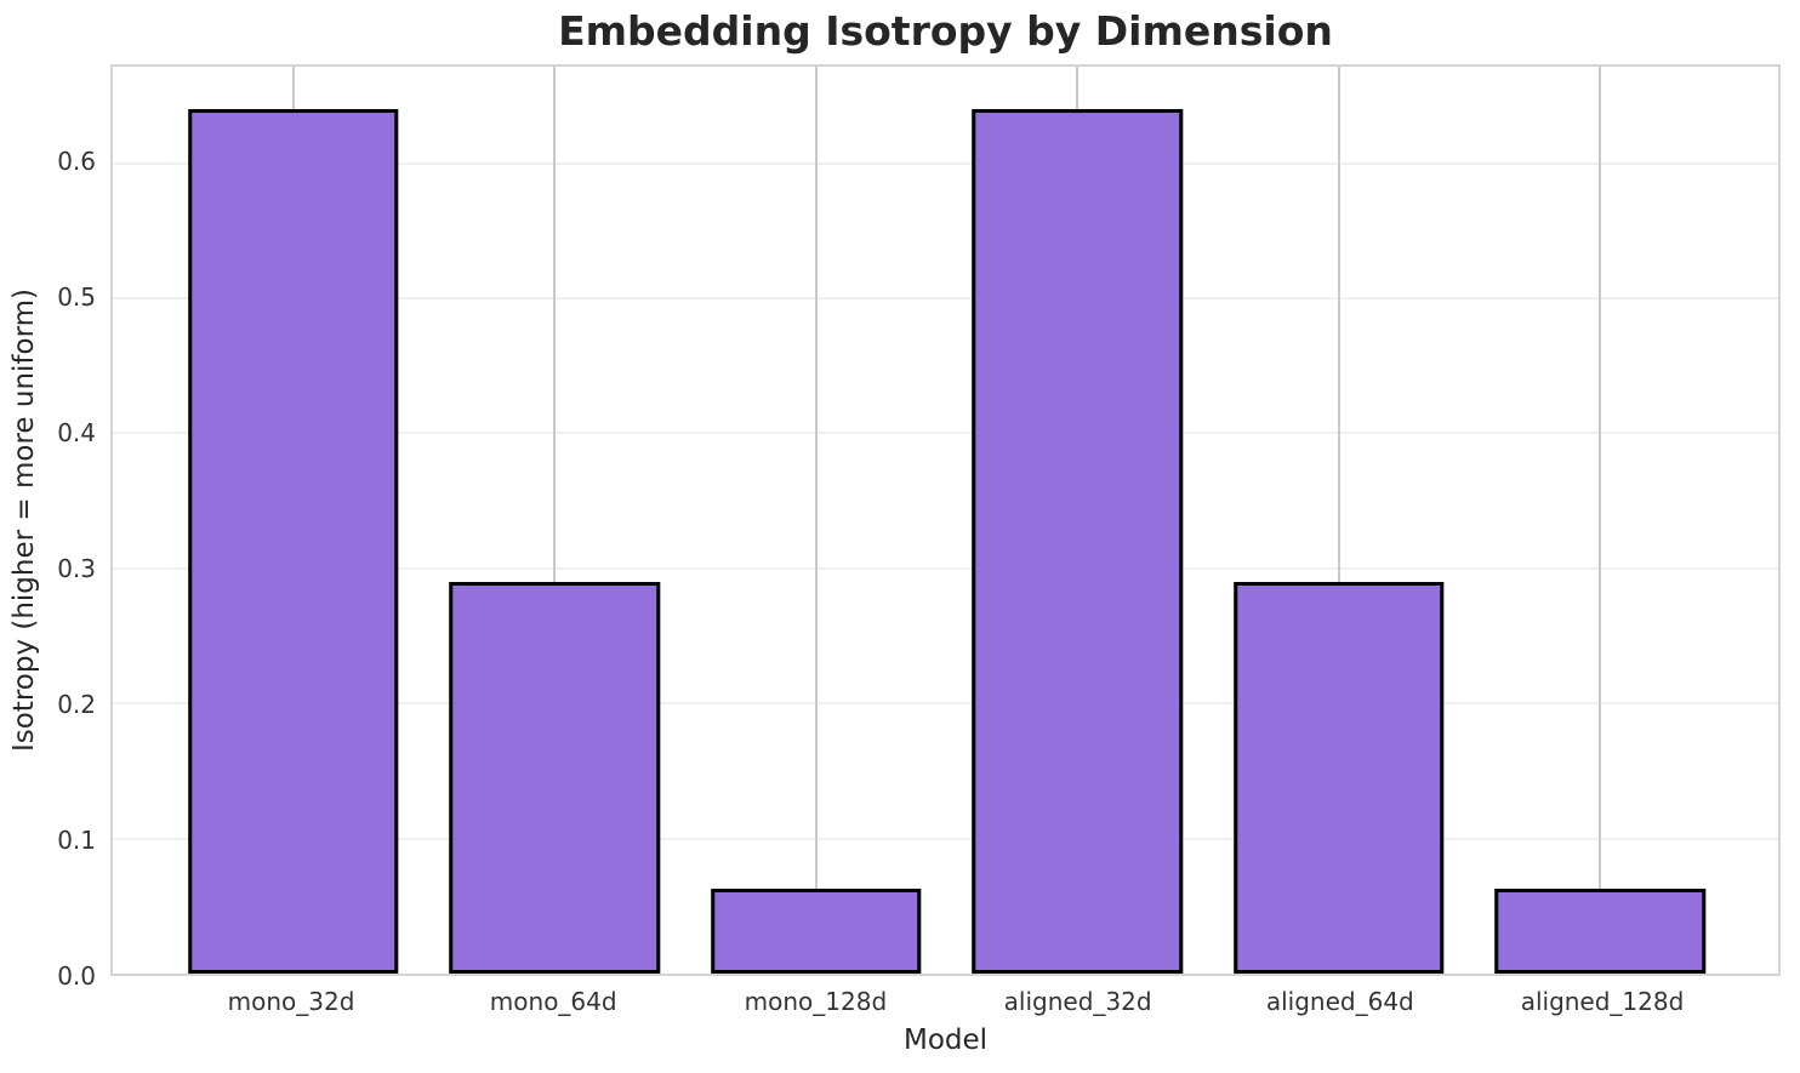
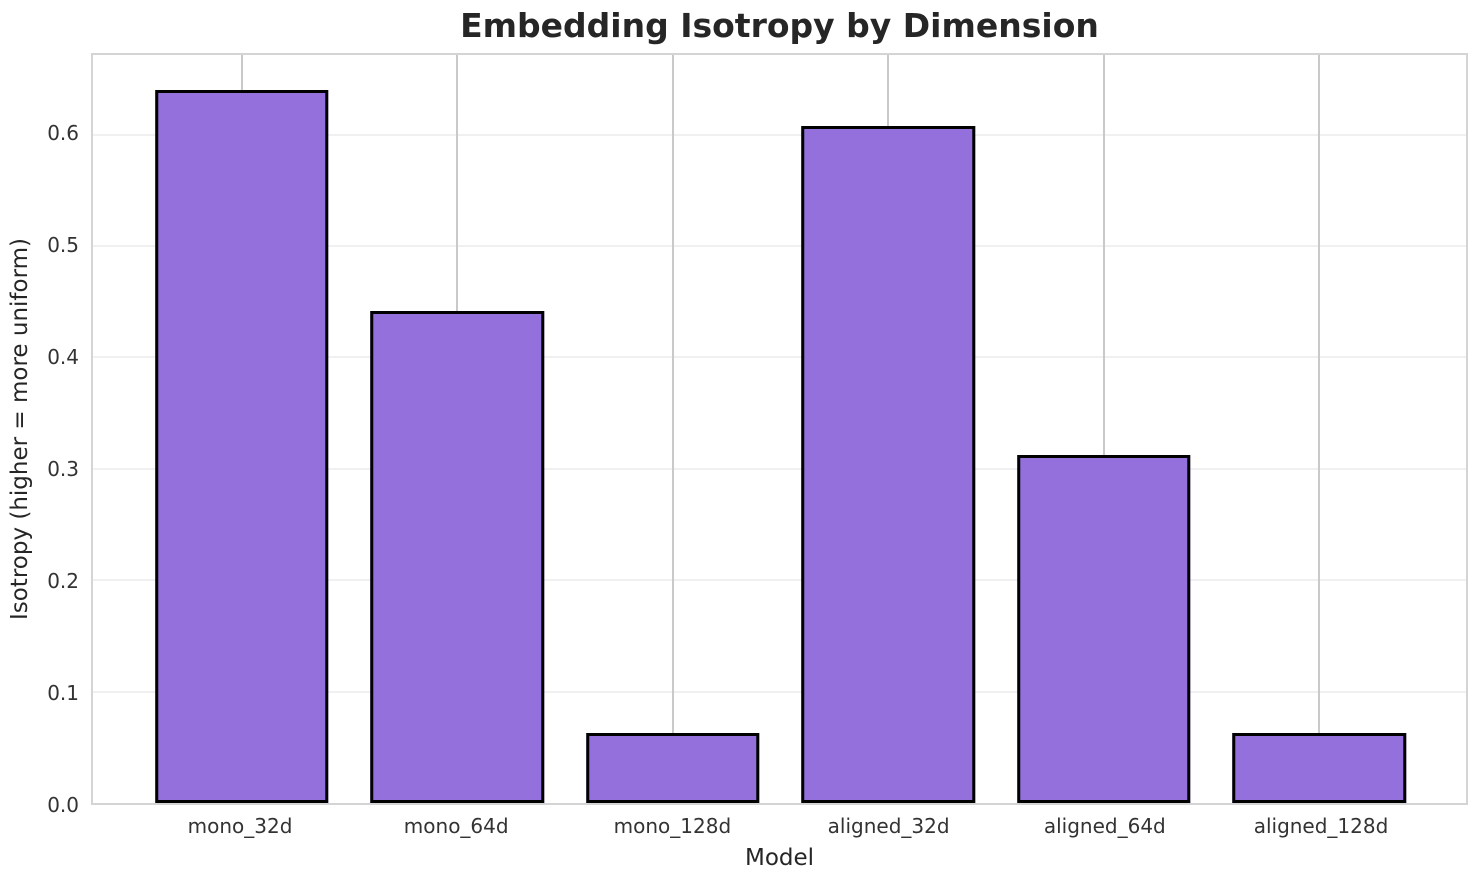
mono_64d: 0.290 -> 0.442
aligned_32d: 0.640 -> 0.608
aligned_64d: 0.290 -> 0.312
